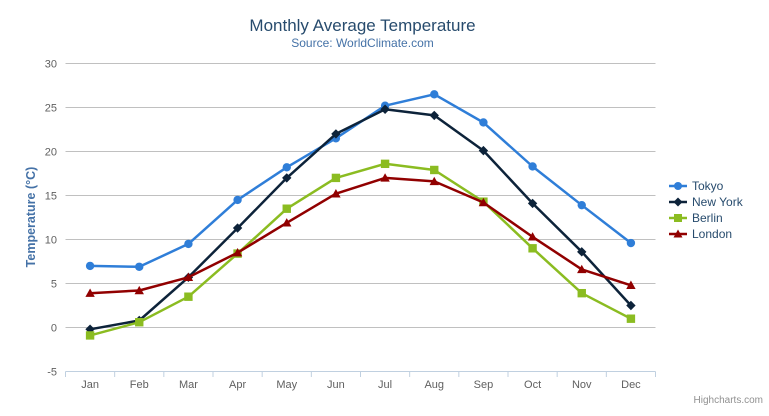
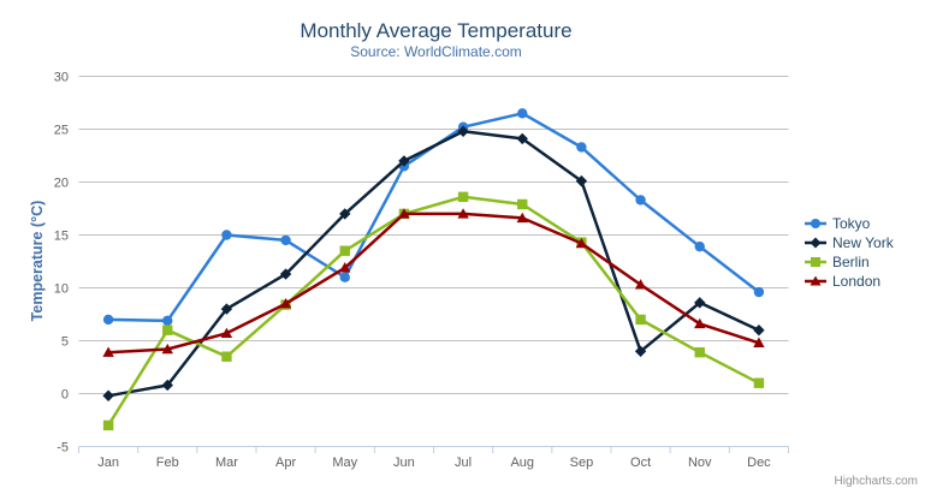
Berlin/Jan: -1 -> -3
Berlin/Feb: 1 -> 6
Tokyo/Mar: 10 -> 15
New York/Mar: 6 -> 8
Tokyo/May: 18 -> 11
London/Jun: 15 -> 17
New York/Oct: 14 -> 4
Berlin/Oct: 9 -> 7
New York/Dec: 2 -> 6
